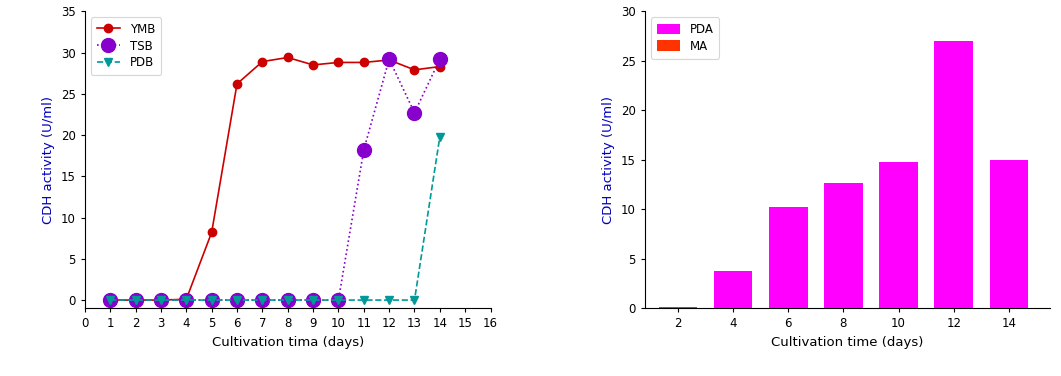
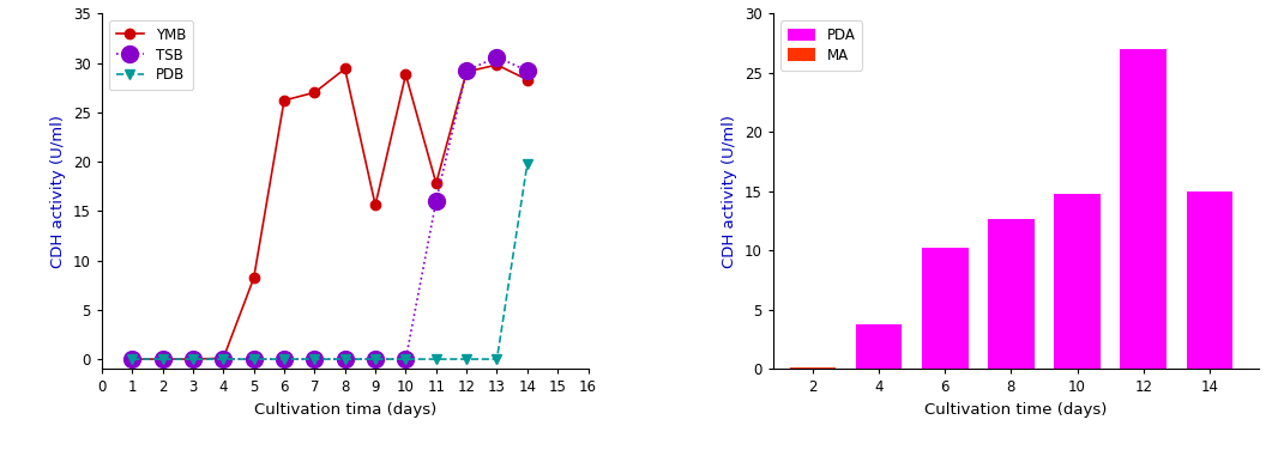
YMB/7: 28.9 -> 27.0
YMB/9: 28.5 -> 15.6
YMB/11: 28.8 -> 17.8
TSB/11: 18.2 -> 16.0
YMB/13: 27.9 -> 29.8
TSB/13: 22.7 -> 30.6
